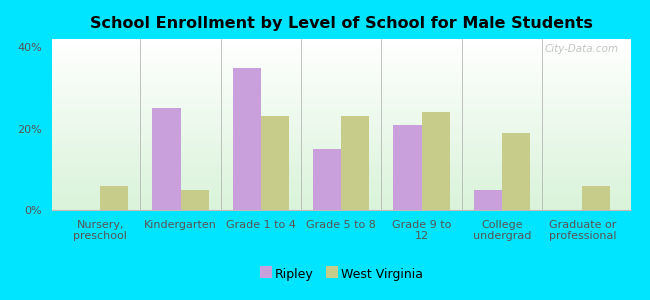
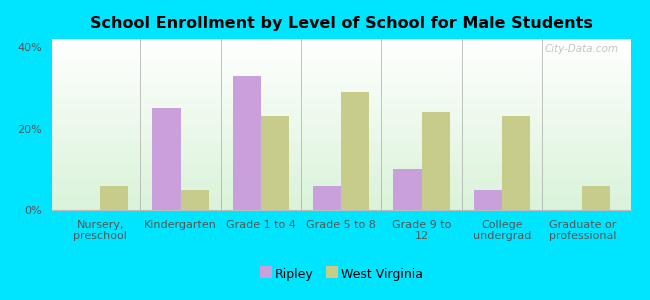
Ripley/Grade 1 to 4: 35% -> 33%
Ripley/Grade 5 to 8: 15% -> 6%
West Virginia/Grade 5 to 8: 23% -> 29%
Ripley/Grade 9 to 12: 21% -> 10%
West Virginia/College undergrad: 19% -> 23%
